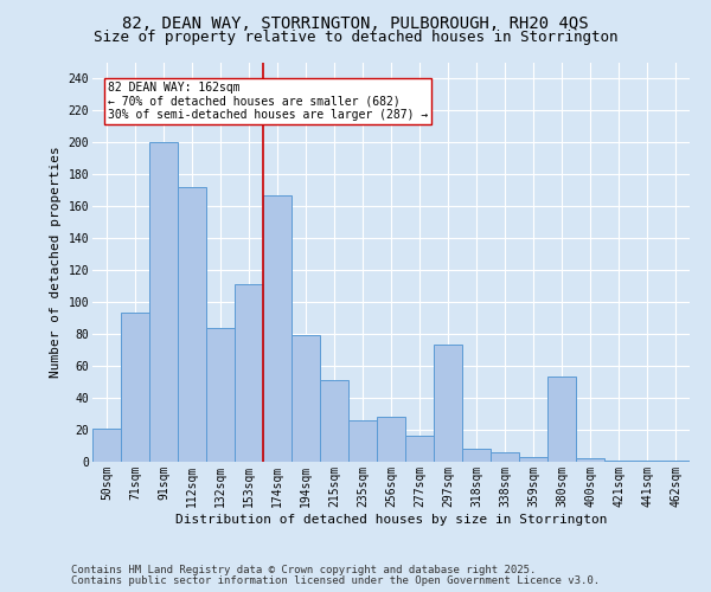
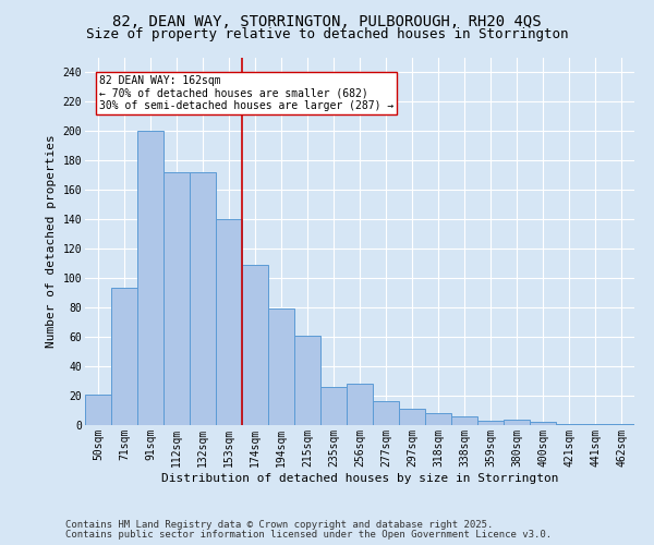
132sqm: 84 -> 172
153sqm: 111 -> 140
174sqm: 167 -> 109
215sqm: 51 -> 61
297sqm: 73 -> 11
380sqm: 53 -> 4
